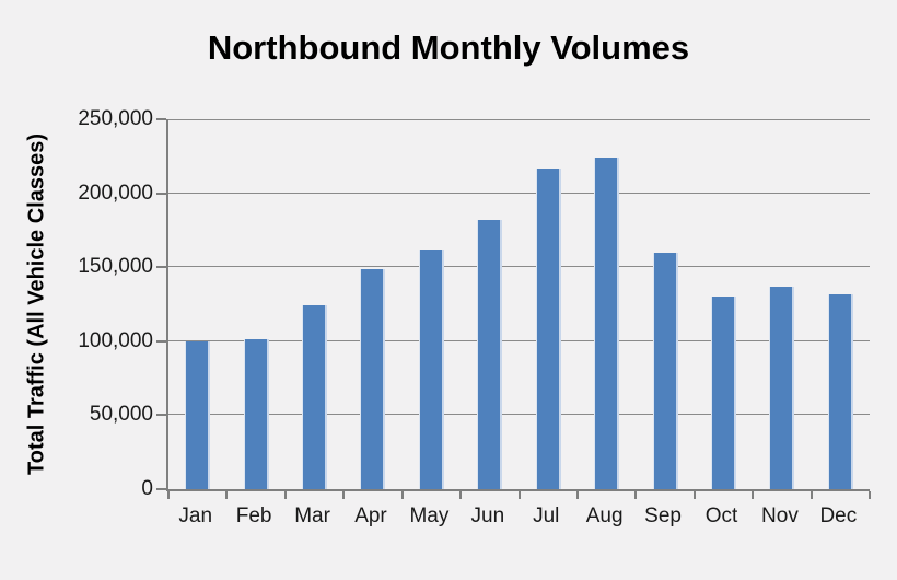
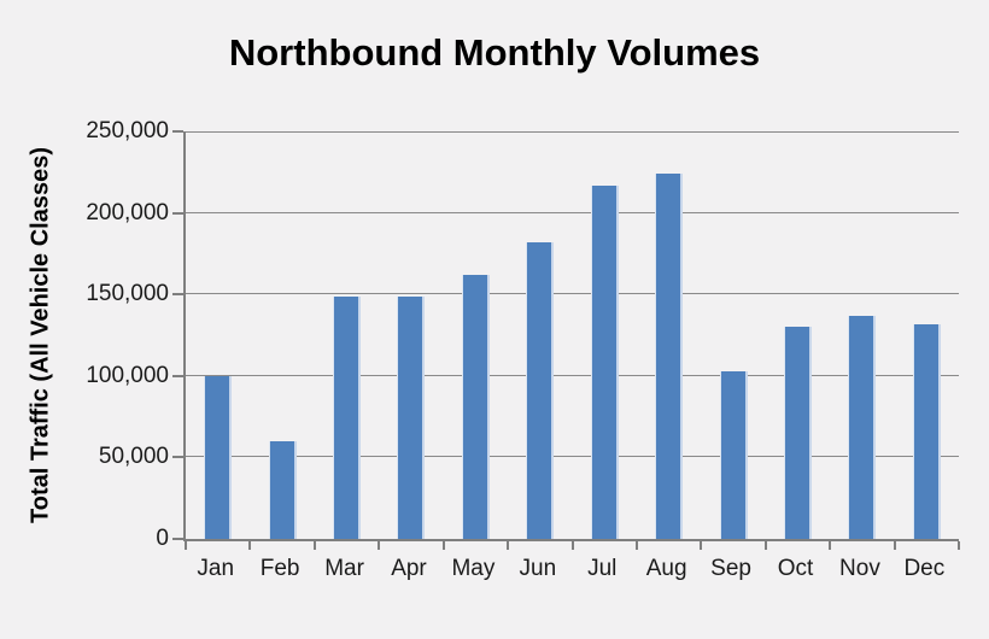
Feb: 102000 -> 60000
Mar: 124000 -> 149000
Sep: 160000 -> 103000
